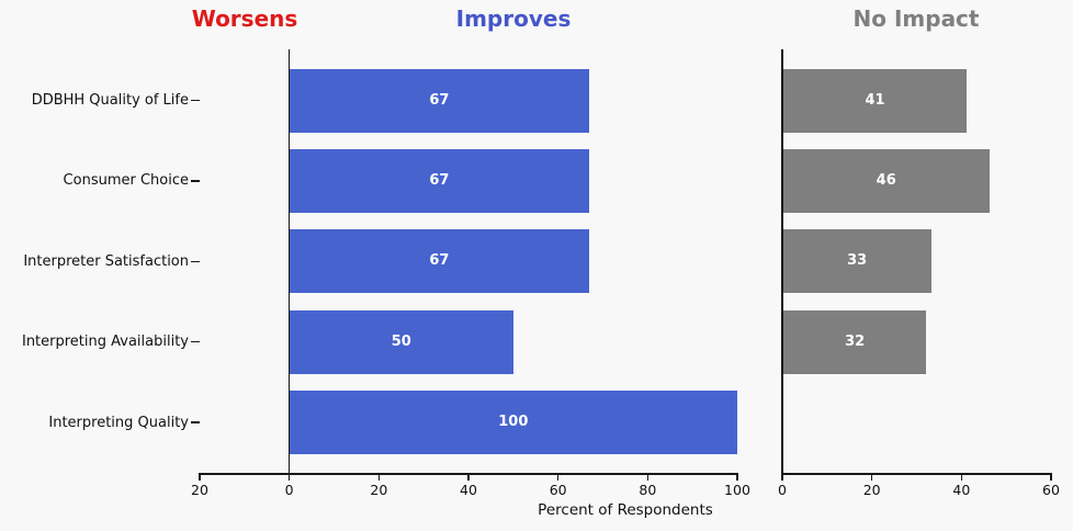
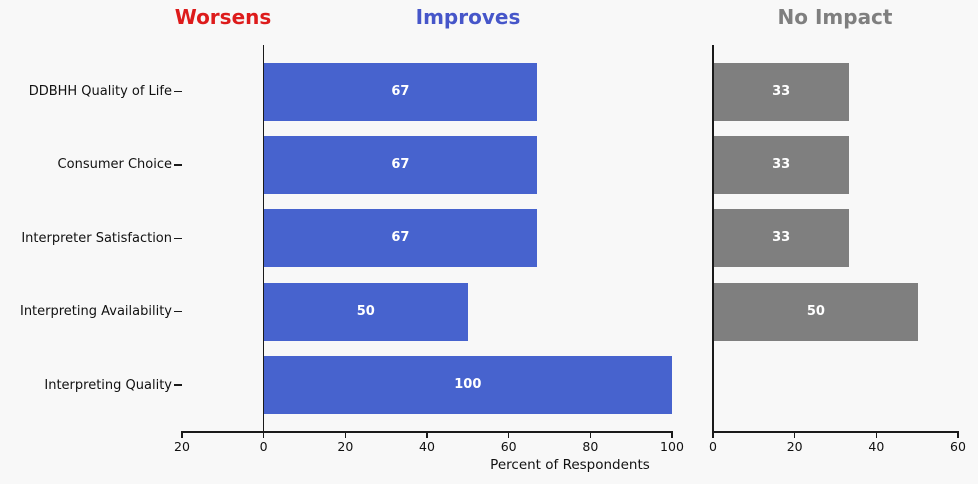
No Impact/DDBHH Quality of Life: 41 -> 33
No Impact/Consumer Choice: 46 -> 33
No Impact/Interpreting Availability: 32 -> 50
